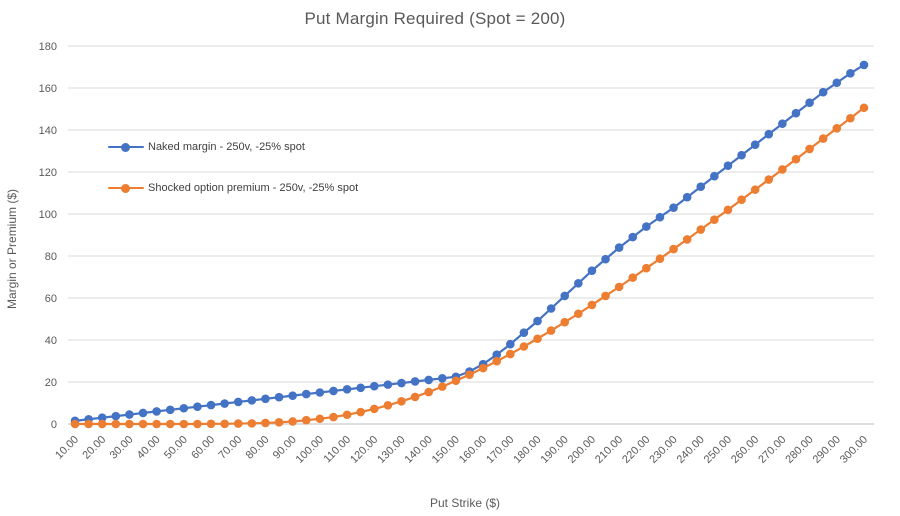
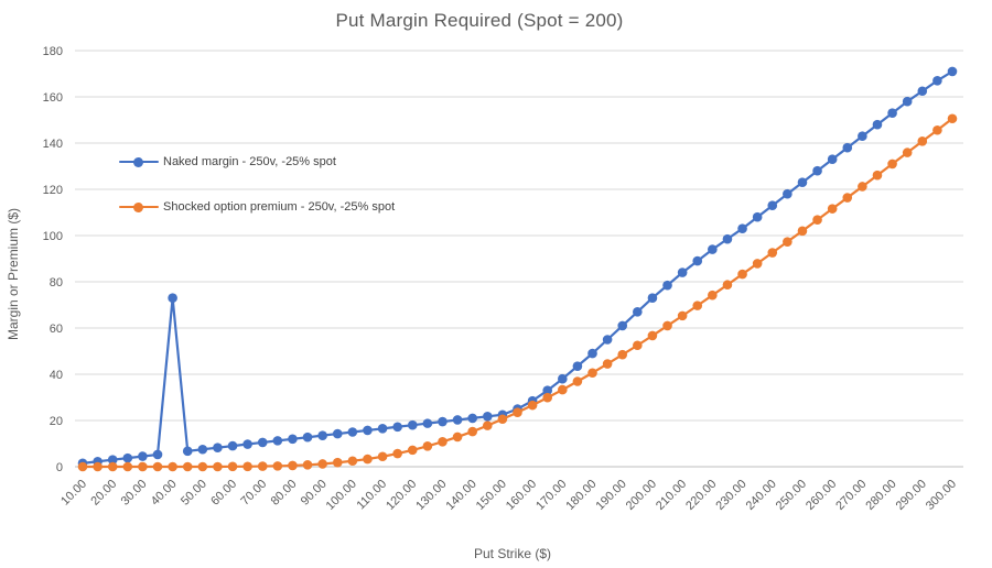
Naked margin - 250v, -25% spot/40: 6 -> 73
